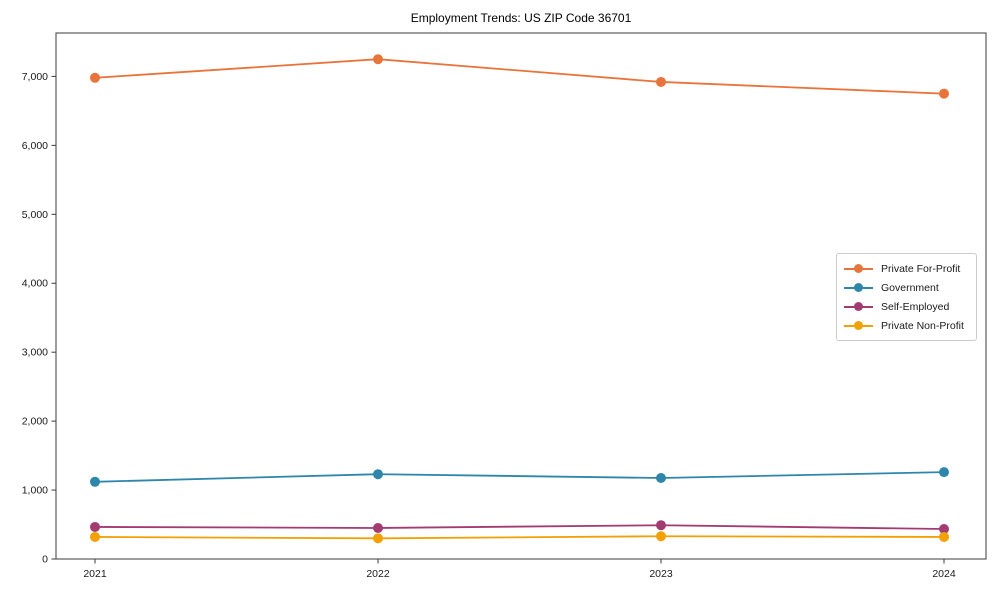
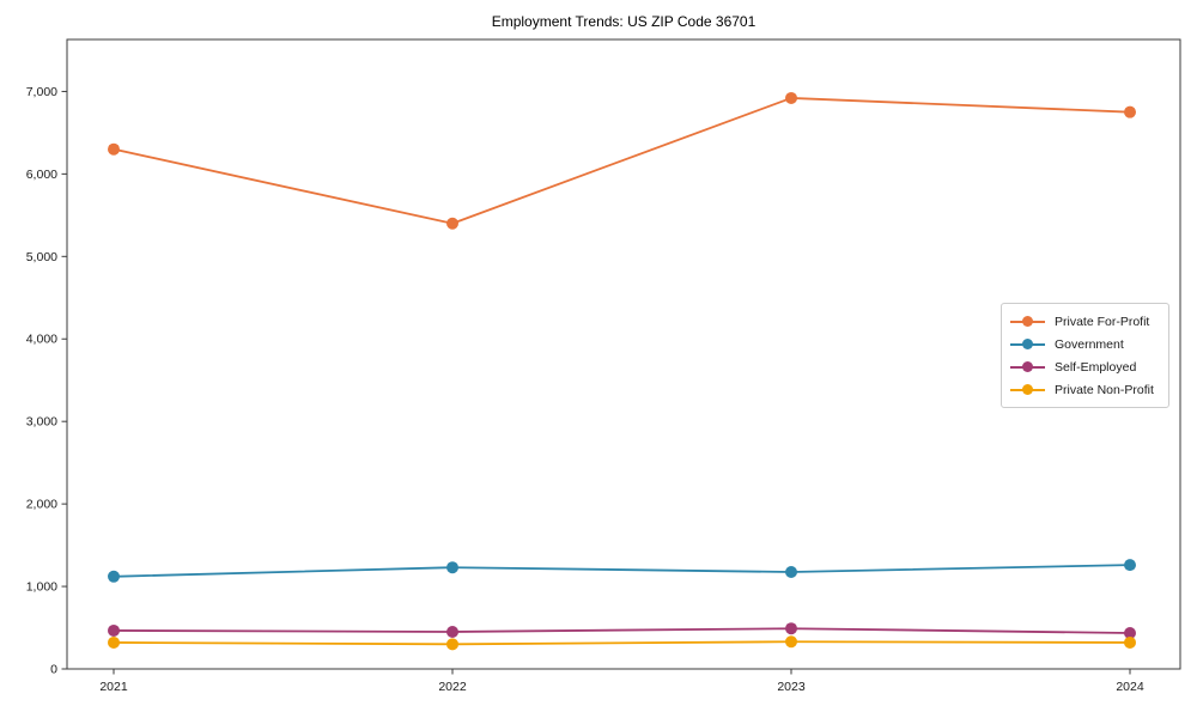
Private For-Profit/2021: 7000 -> 6300
Private For-Profit/2022: 7200 -> 5400
